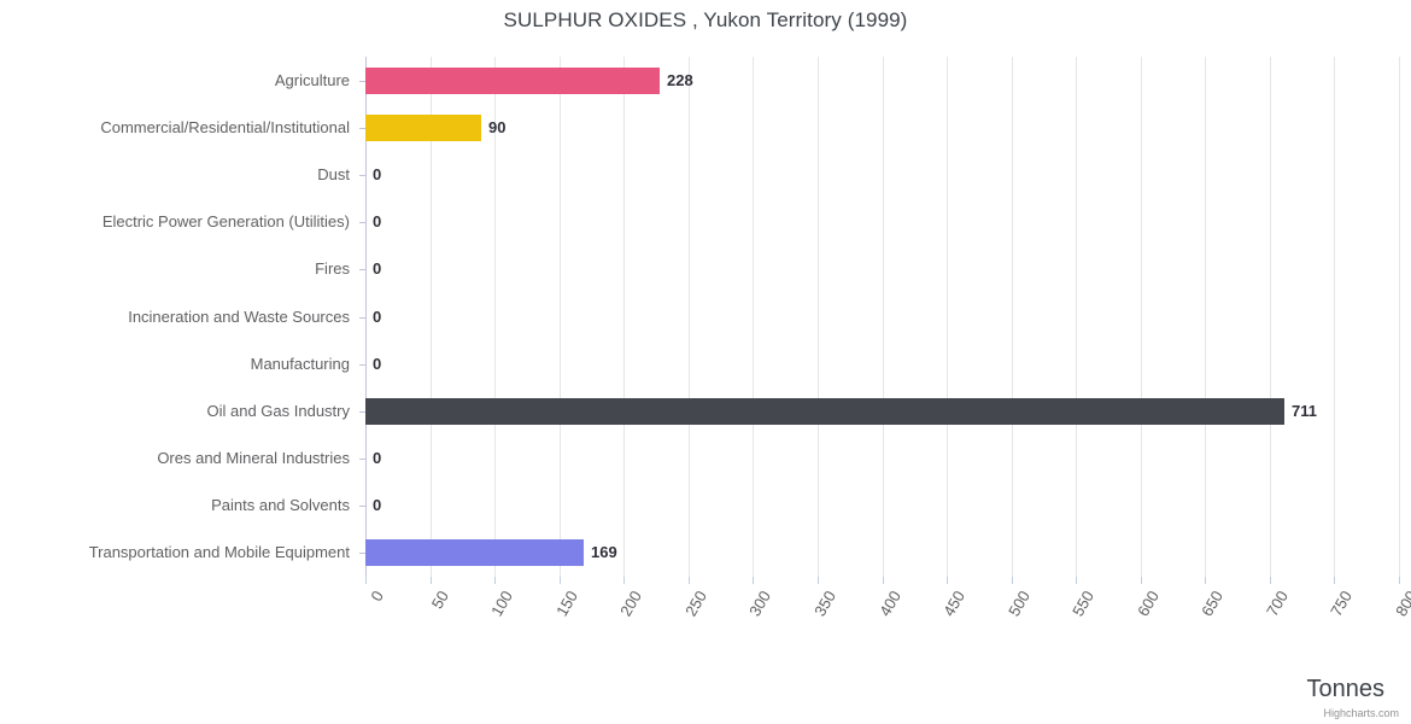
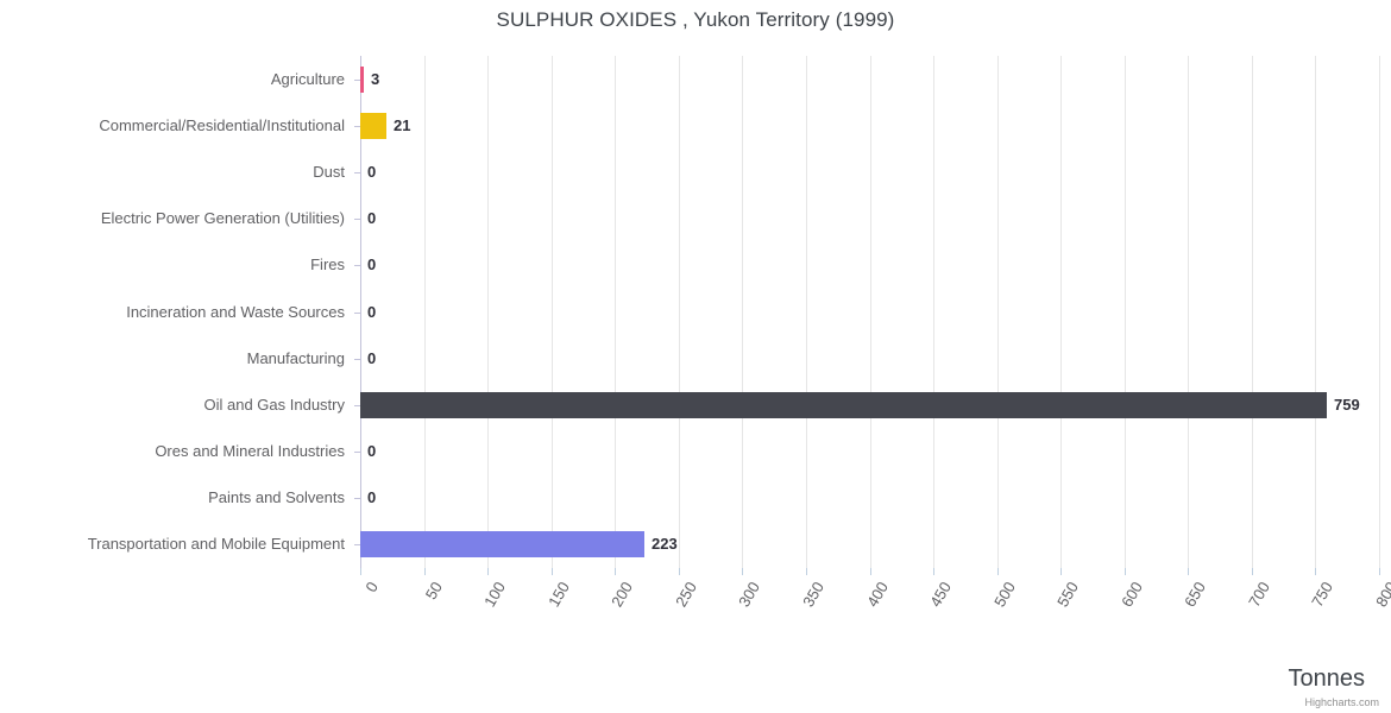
Agriculture: 228 -> 3
Commercial/Residential/Institutional: 90 -> 21
Oil and Gas Industry: 711 -> 759
Transportation and Mobile Equipment: 169 -> 223
